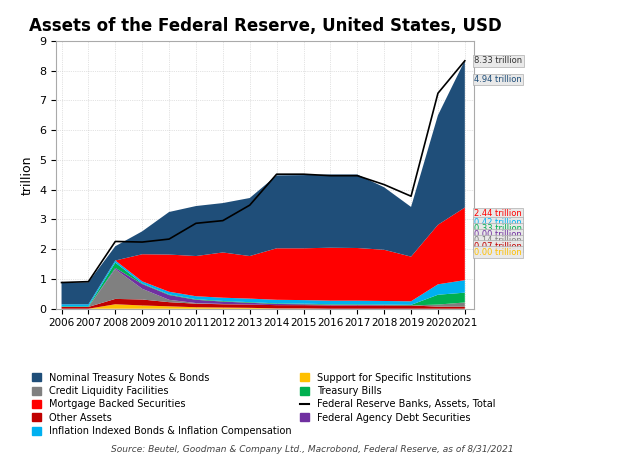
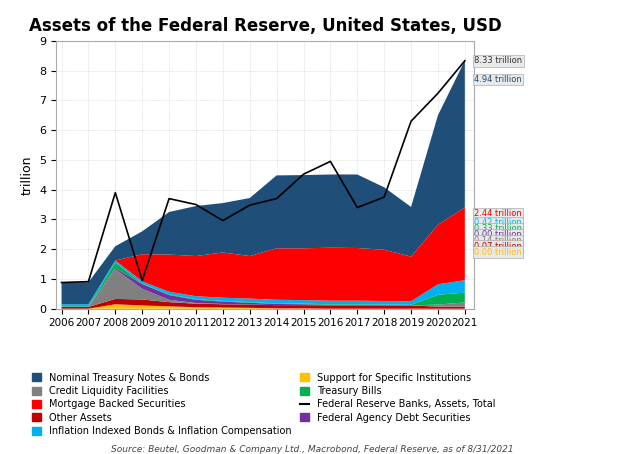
Federal Reserve Banks, Assets, Total/2008: 2.26 -> 3.90
Federal Reserve Banks, Assets, Total/2009: 2.24 -> 0.95
Federal Reserve Banks, Assets, Total/2010: 2.34 -> 3.70
Federal Reserve Banks, Assets, Total/2011: 2.87 -> 3.50
Federal Reserve Banks, Assets, Total/2014: 4.52 -> 3.70
Federal Reserve Banks, Assets, Total/2016: 4.47 -> 4.95
Federal Reserve Banks, Assets, Total/2017: 4.47 -> 3.40
Federal Reserve Banks, Assets, Total/2018: 4.17 -> 3.75
Federal Reserve Banks, Assets, Total/2019: 3.78 -> 6.30
